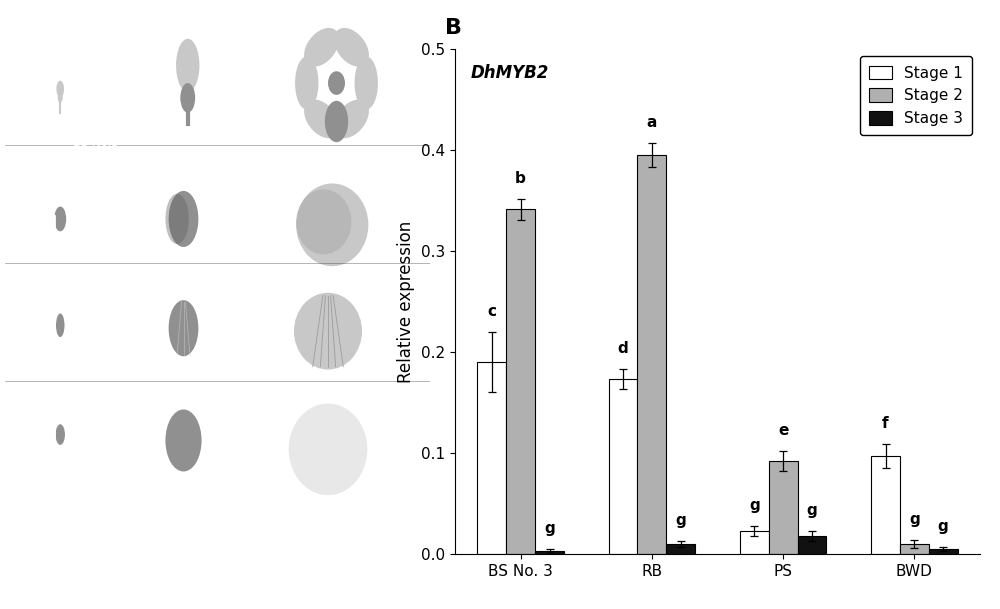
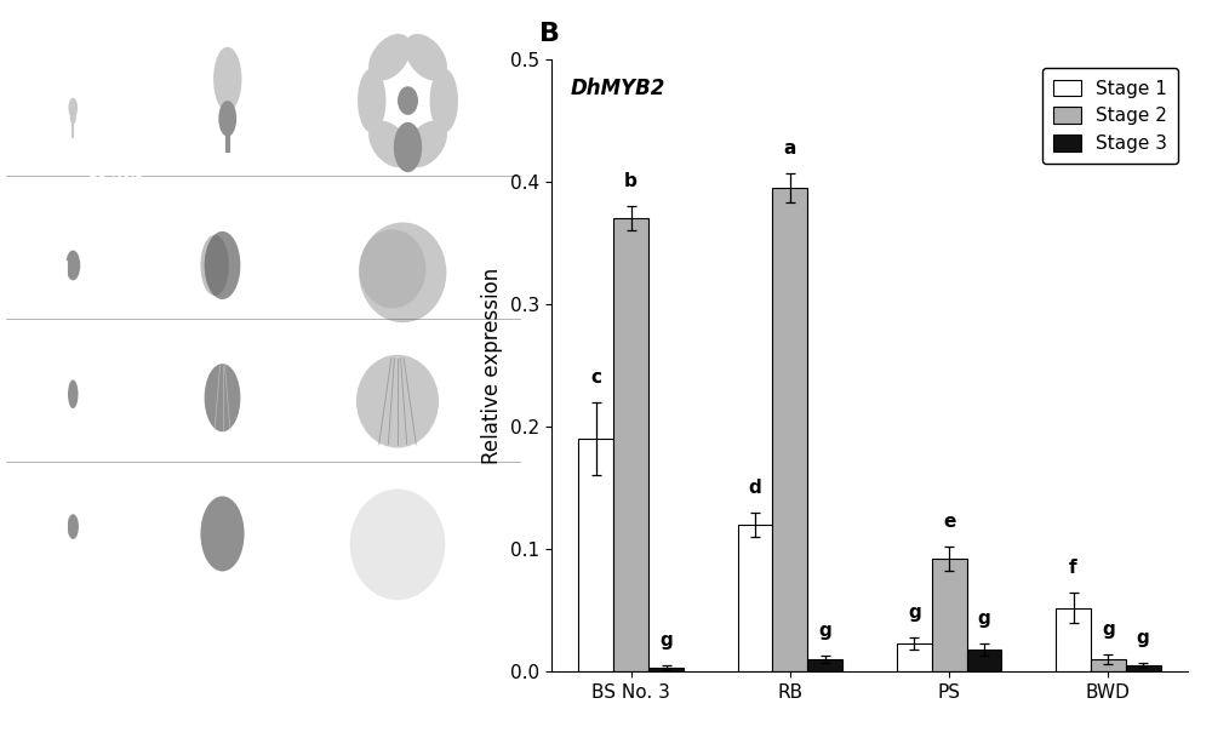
Stage 2/BS No. 3: 0.341 -> 0.370
Stage 1/RB: 0.173 -> 0.120
Stage 1/BWD: 0.097 -> 0.052
